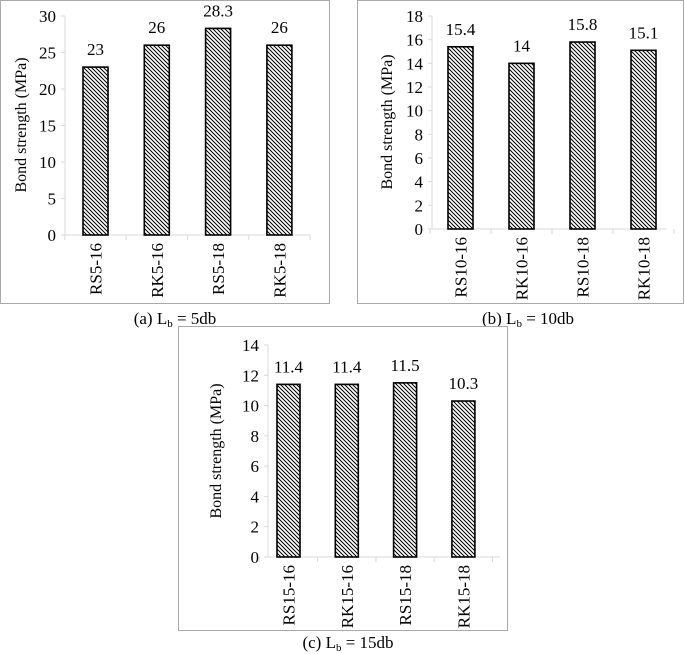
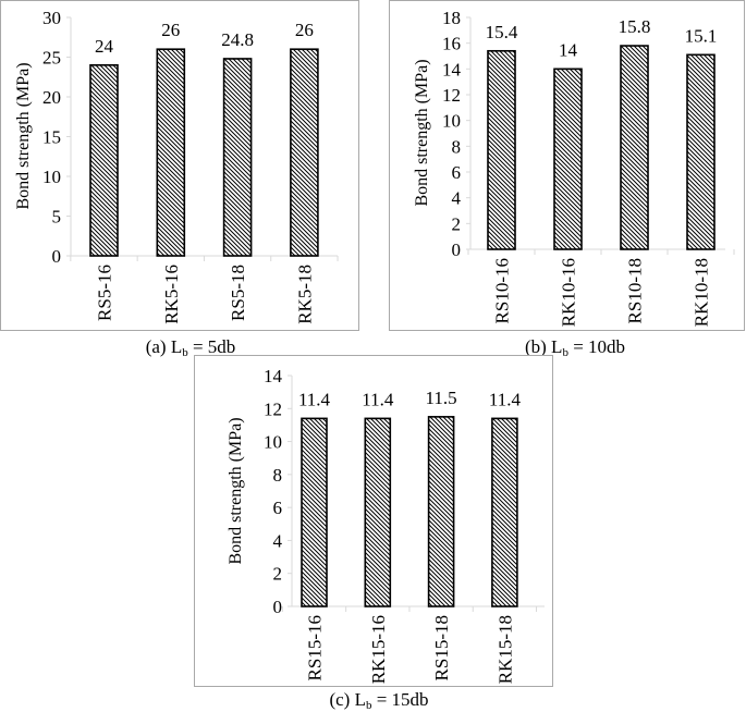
(a) Lb = 5db/RS5-16: 23 -> 24
(a) Lb = 5db/RS5-18: 28.3 -> 24.8
(c) Lb = 15db/RK15-18: 10.3 -> 11.4
